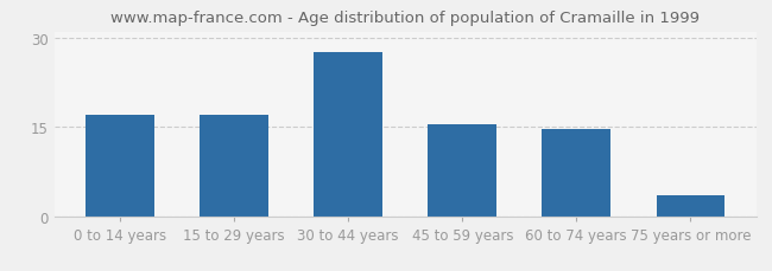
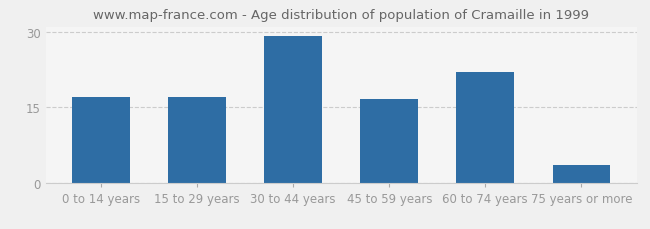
30 to 44 years: 27.5 -> 29.2
45 to 59 years: 15.5 -> 16.6
60 to 74 years: 14.7 -> 22.0
